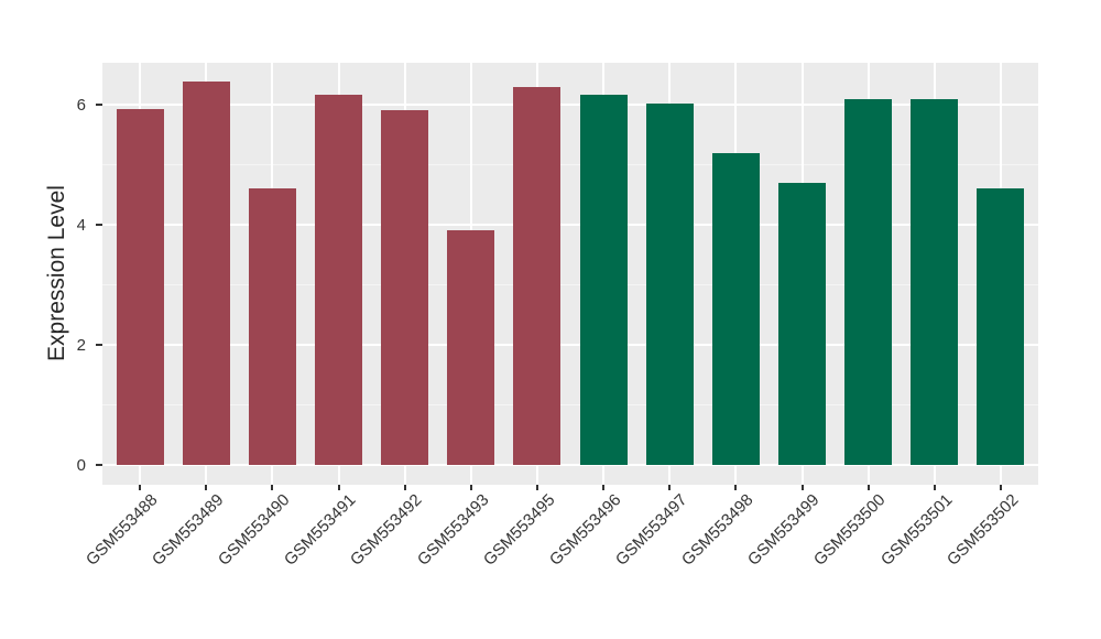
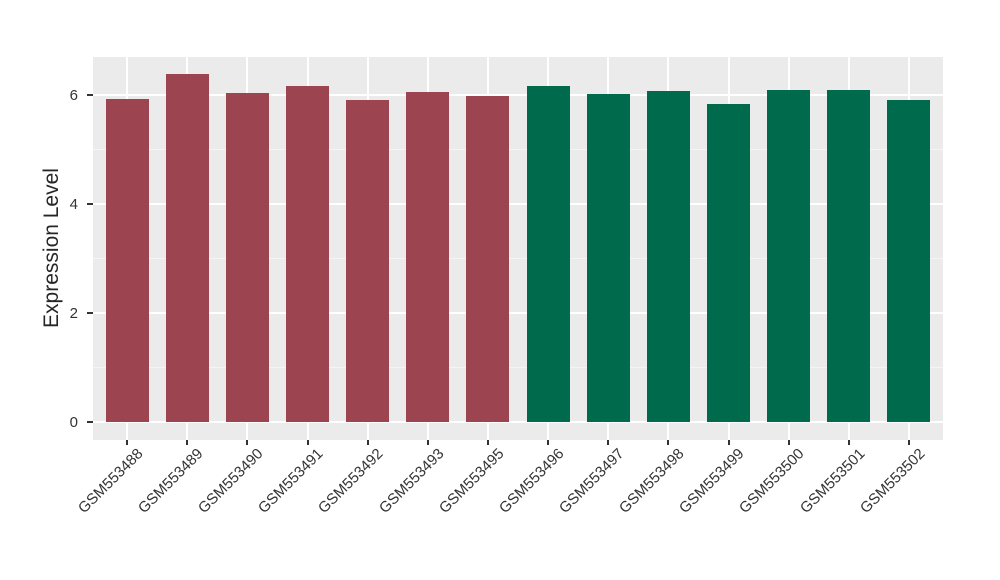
GSM553490: 4.6 -> 6.0
GSM553493: 3.9 -> 6.0
GSM553495: 6.3 -> 6.0
GSM553498: 5.2 -> 6.1
GSM553499: 4.7 -> 5.8
GSM553502: 4.6 -> 5.9
